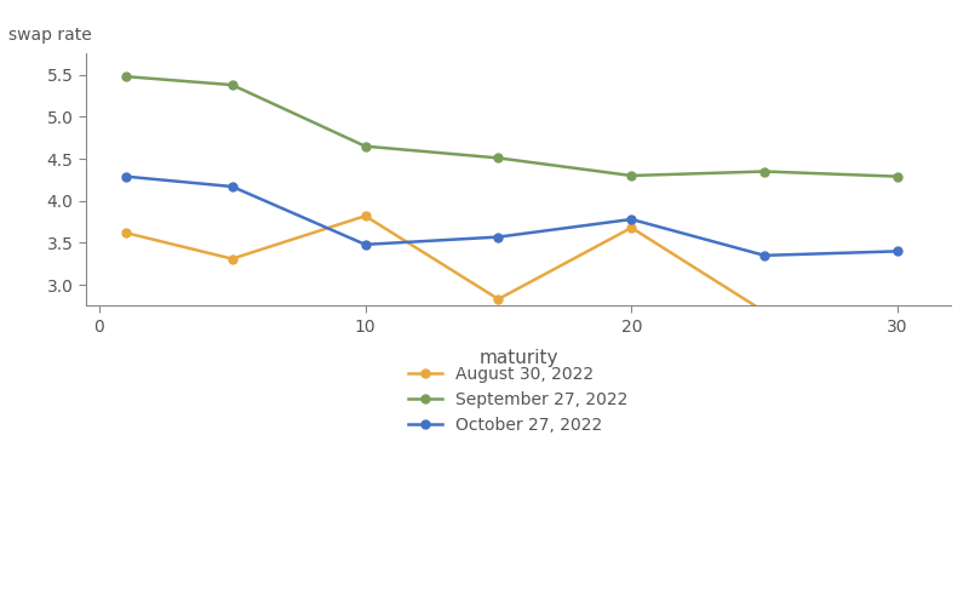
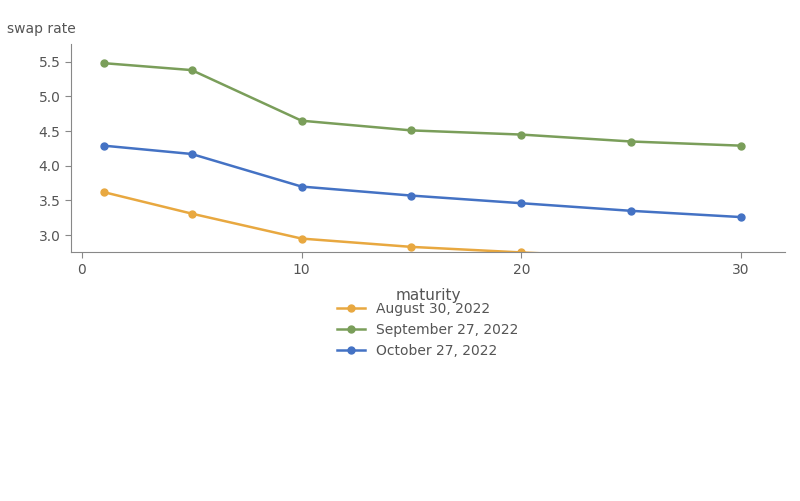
August 30, 2022/10: 3.82 -> 2.95
October 27, 2022/10: 3.48 -> 3.70
August 30, 2022/20: 3.68 -> 2.75
September 27, 2022/20: 4.30 -> 4.45
October 27, 2022/20: 3.78 -> 3.46
October 27, 2022/30: 3.40 -> 3.26
